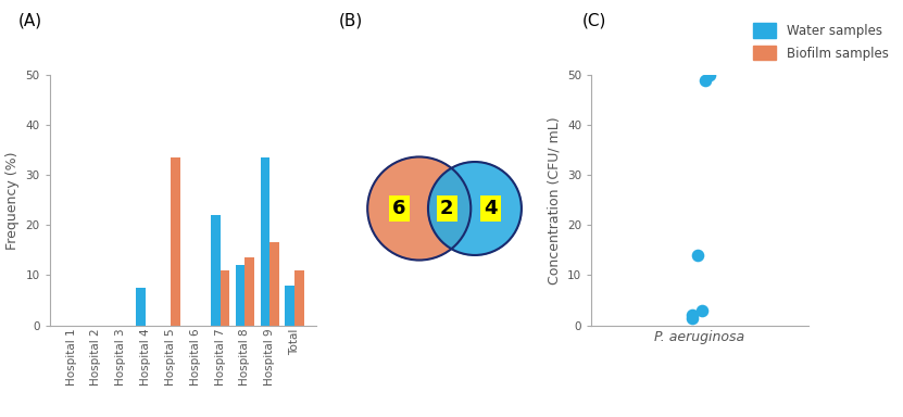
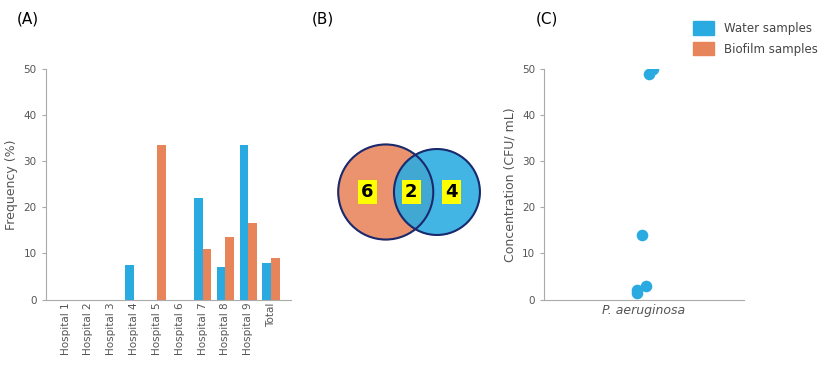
Water samples/Hospital 8: 12.0 -> 7.0
Biofilm samples/Total: 11.0 -> 9.0
